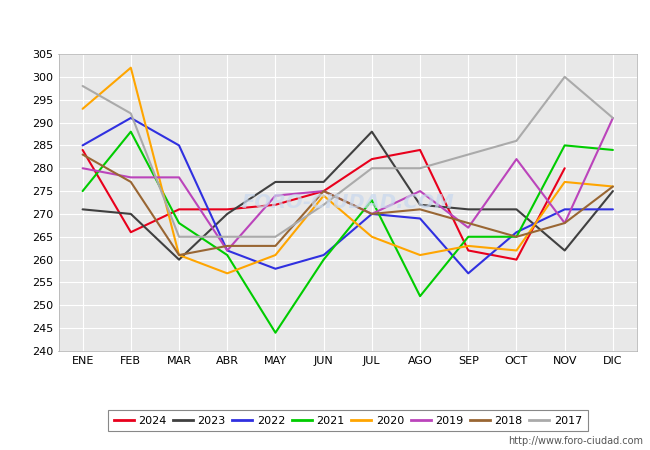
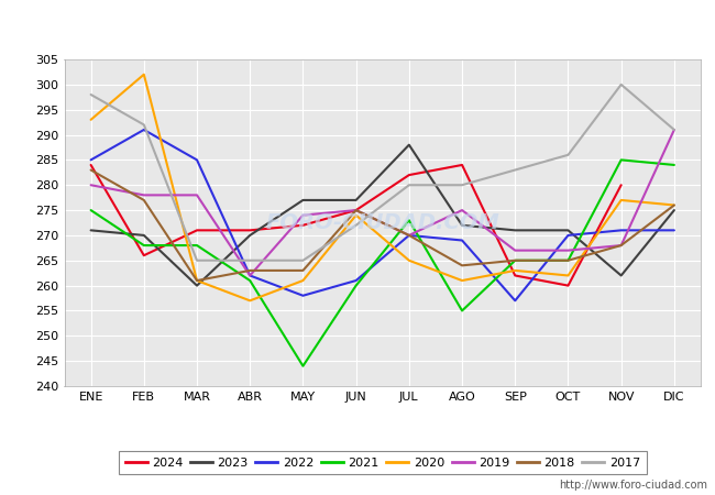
2021/FEB: 288 -> 268
2021/AGO: 252 -> 255
2018/AGO: 271 -> 264
2018/SEP: 268 -> 265
2022/OCT: 266 -> 270
2019/OCT: 282 -> 267
